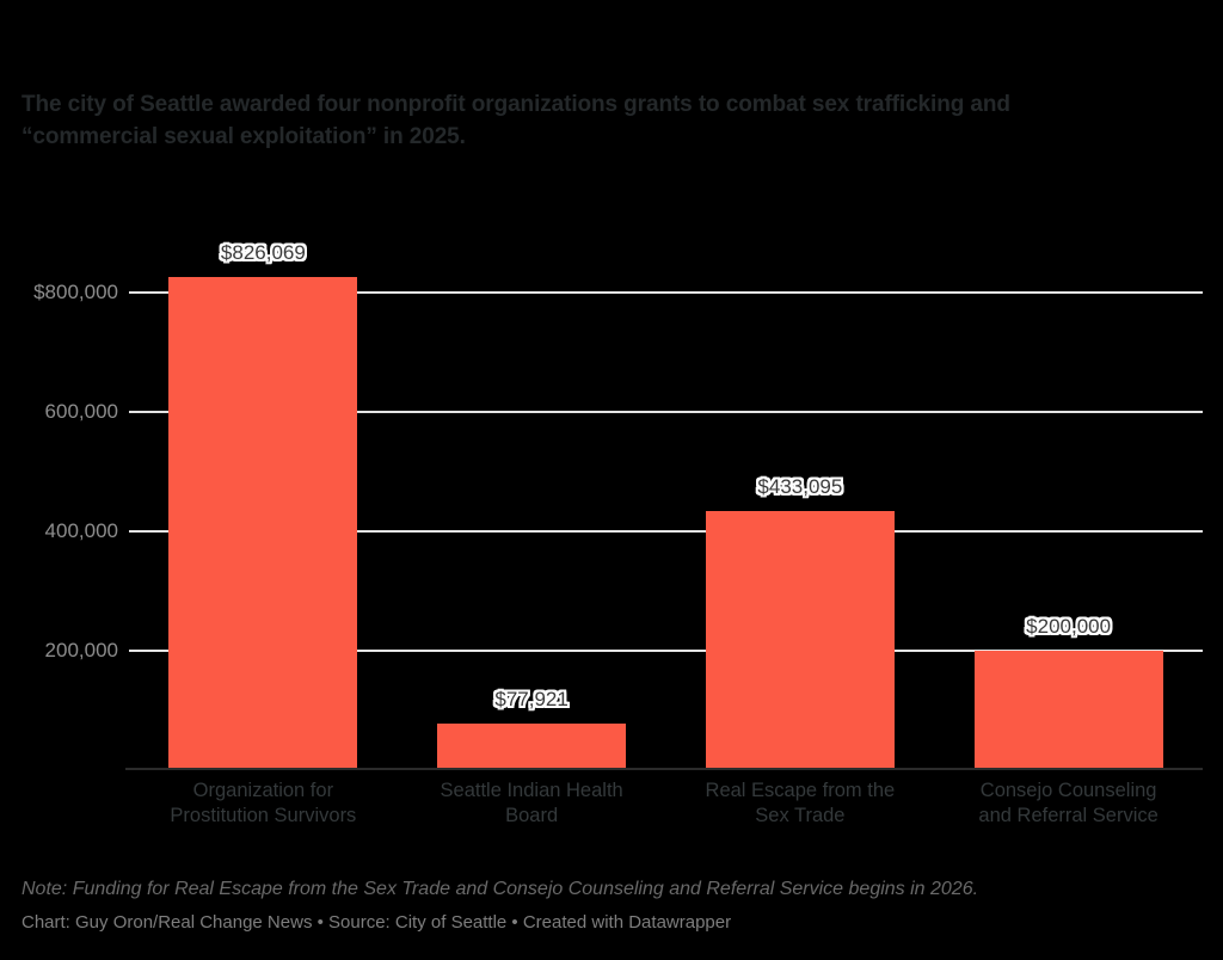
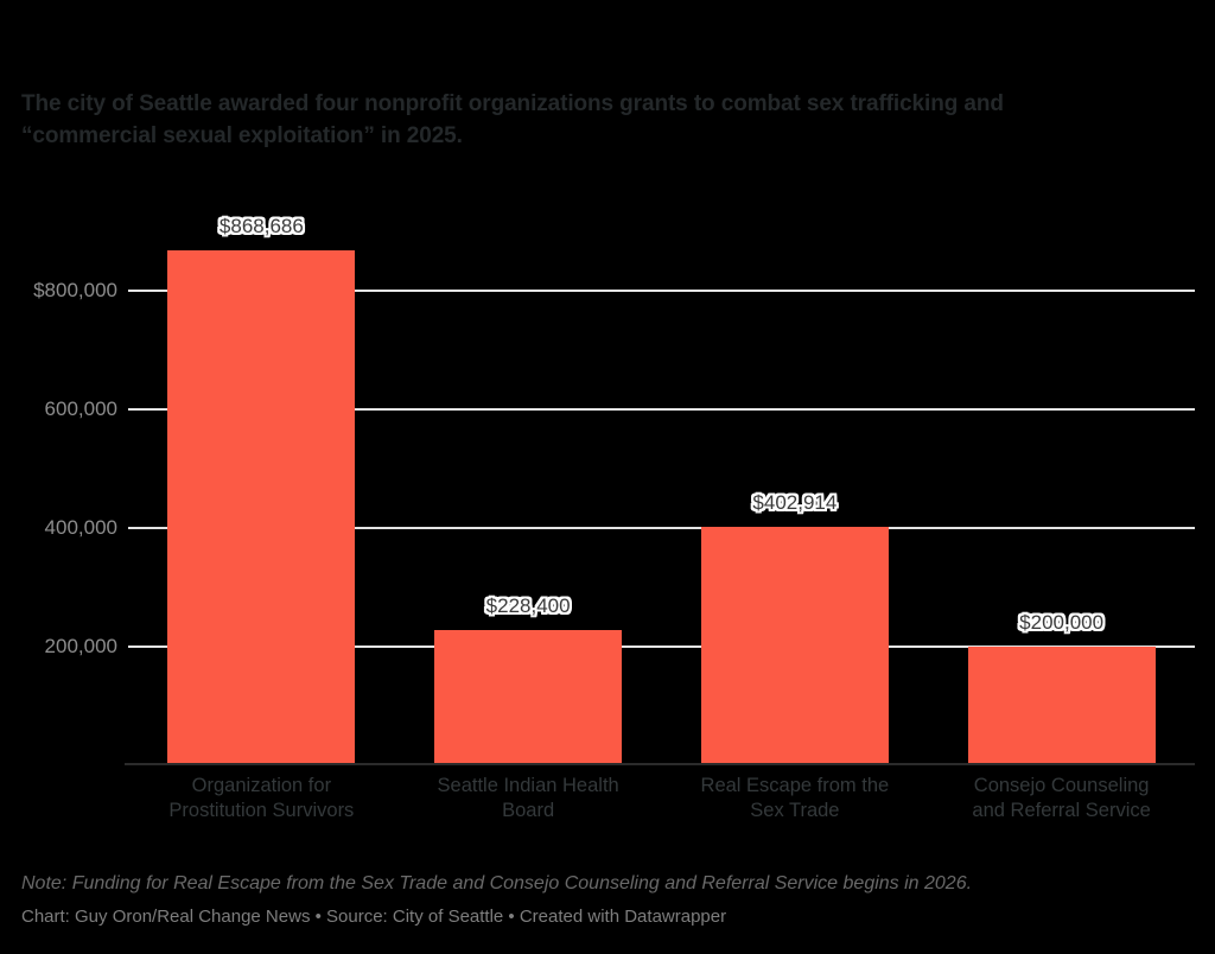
Organization for Prostitution Survivors: $826,069 -> $868,686
Seattle Indian Health Board: $77,921 -> $228,400
Real Escape from the Sex Trade: $433,095 -> $402,914
